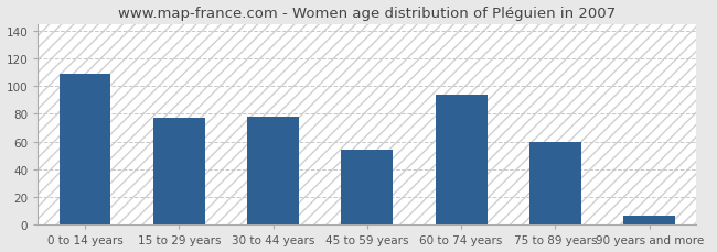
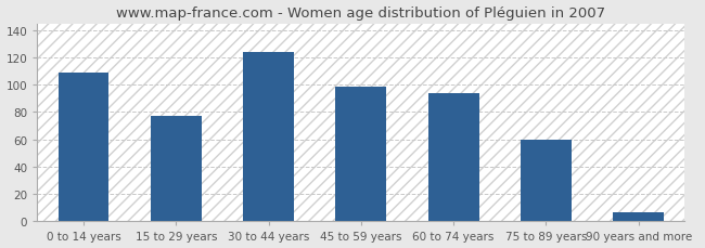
30 to 44 years: 78 -> 124
45 to 59 years: 54 -> 99
